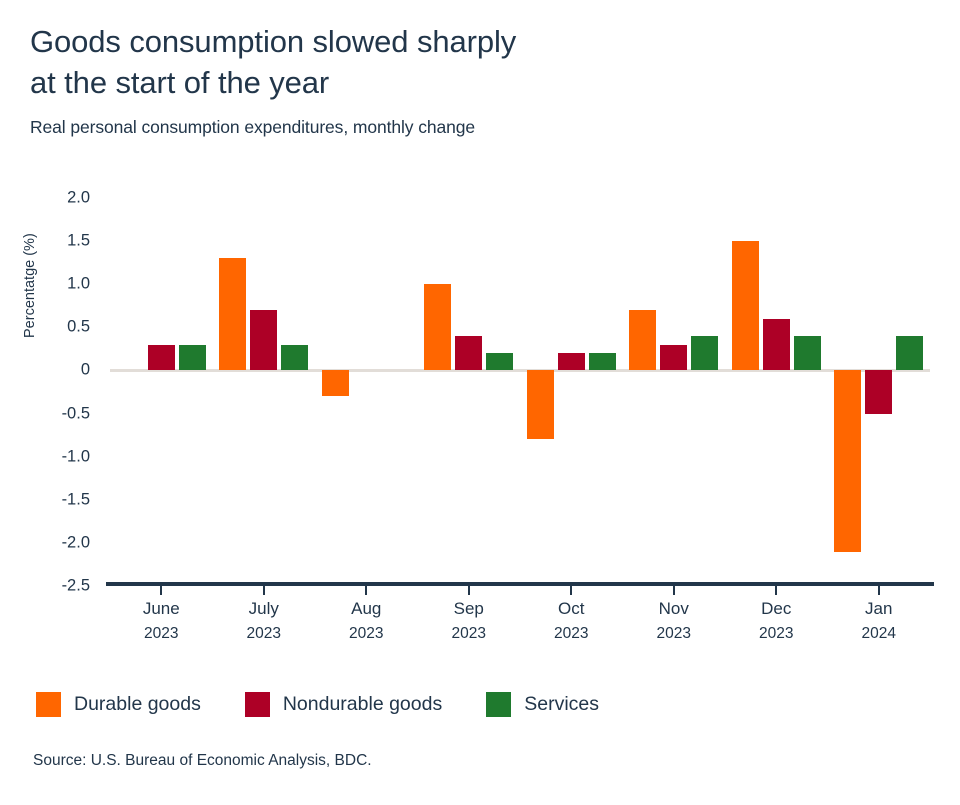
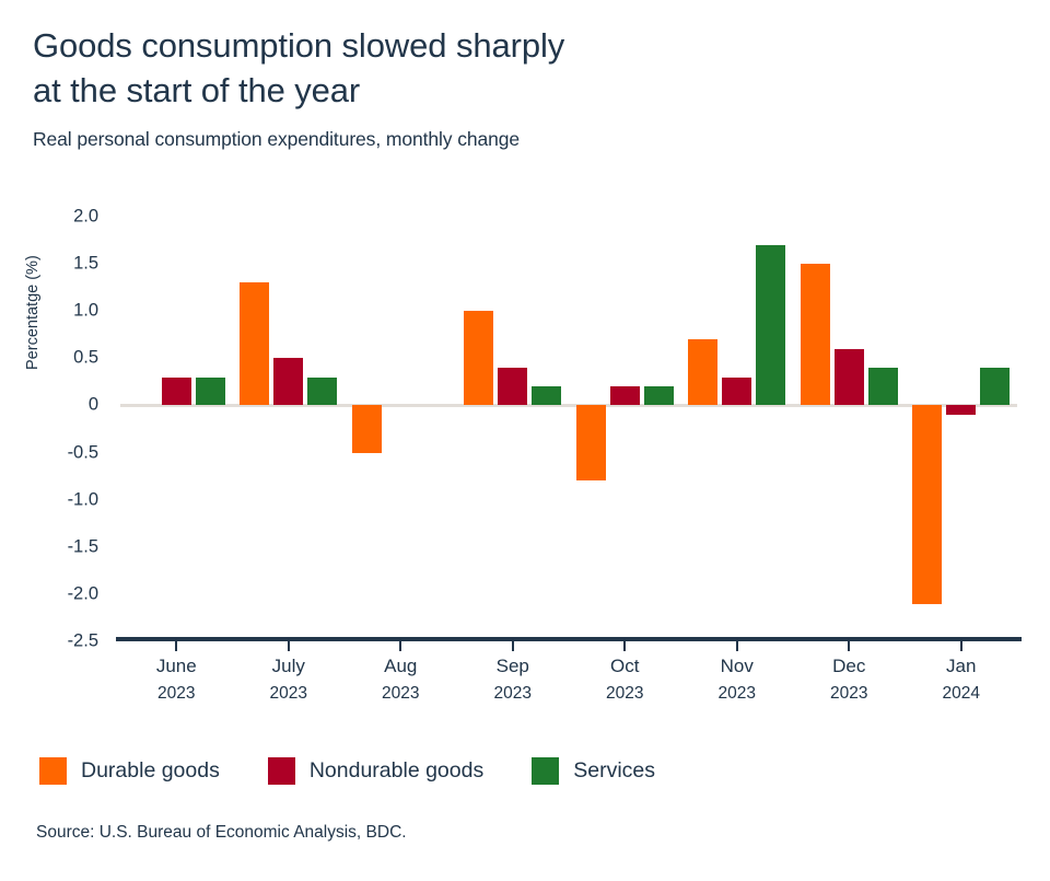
Nondurable goods/July 2023: 0.7 -> 0.5
Durable goods/Aug 2023: -0.3 -> -0.5
Services/Nov 2023: 0.4 -> 1.7
Nondurable goods/Jan 2024: -0.5 -> -0.1
